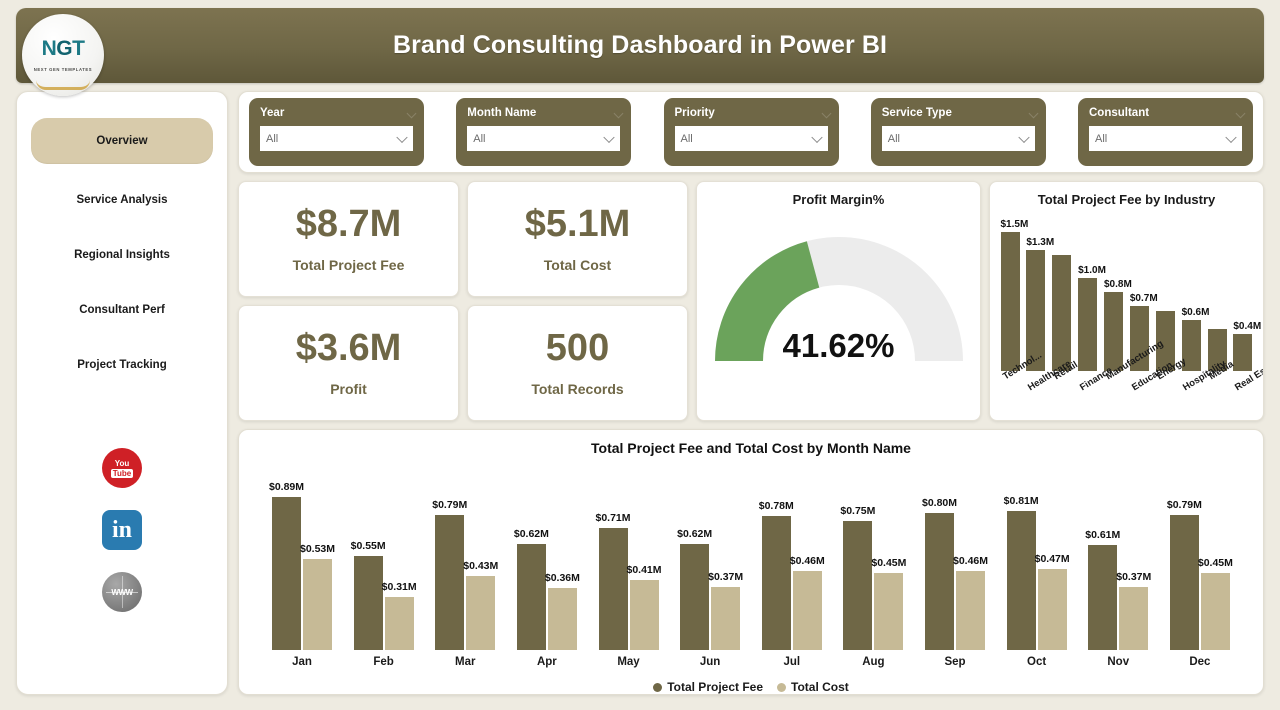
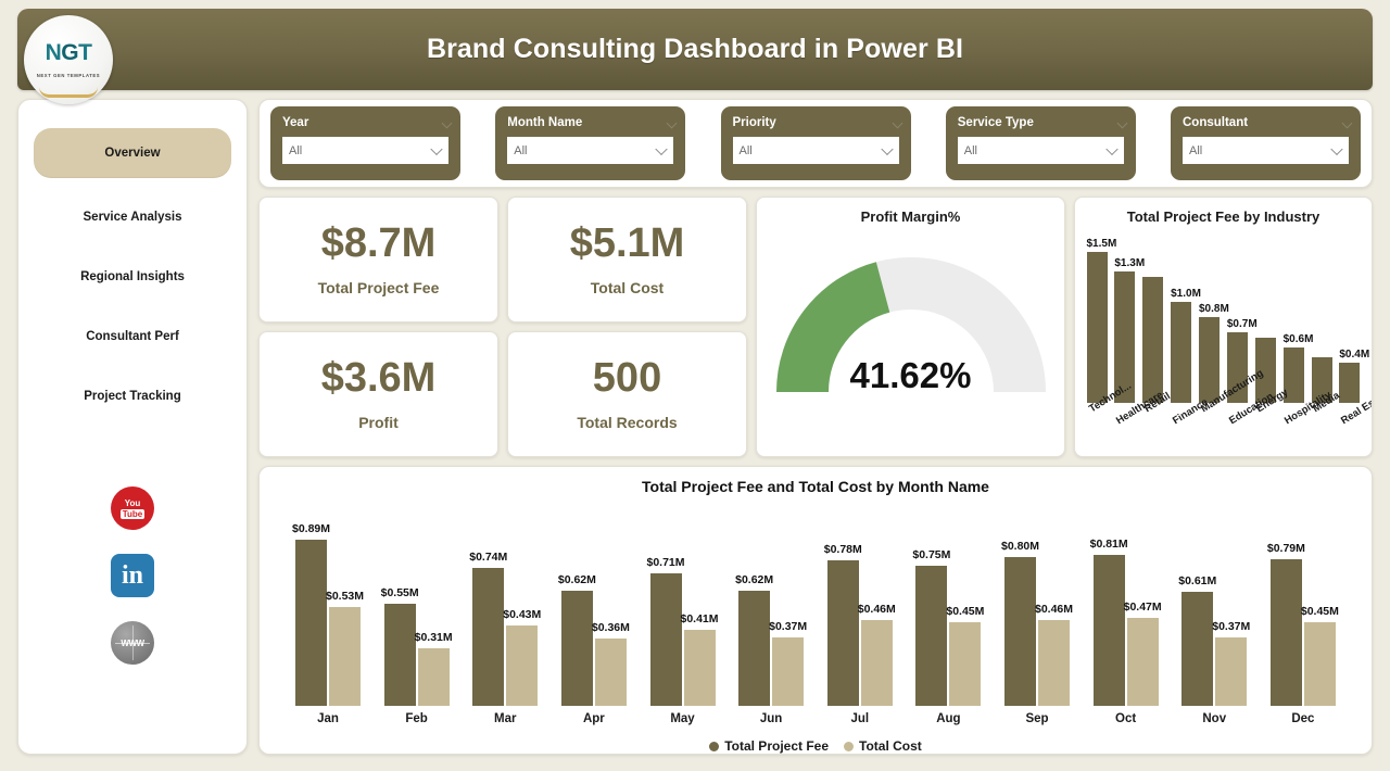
Total Project Fee and Total Cost by Month Name/Total Project Fee/Mar: $0.79M -> $0.74M
